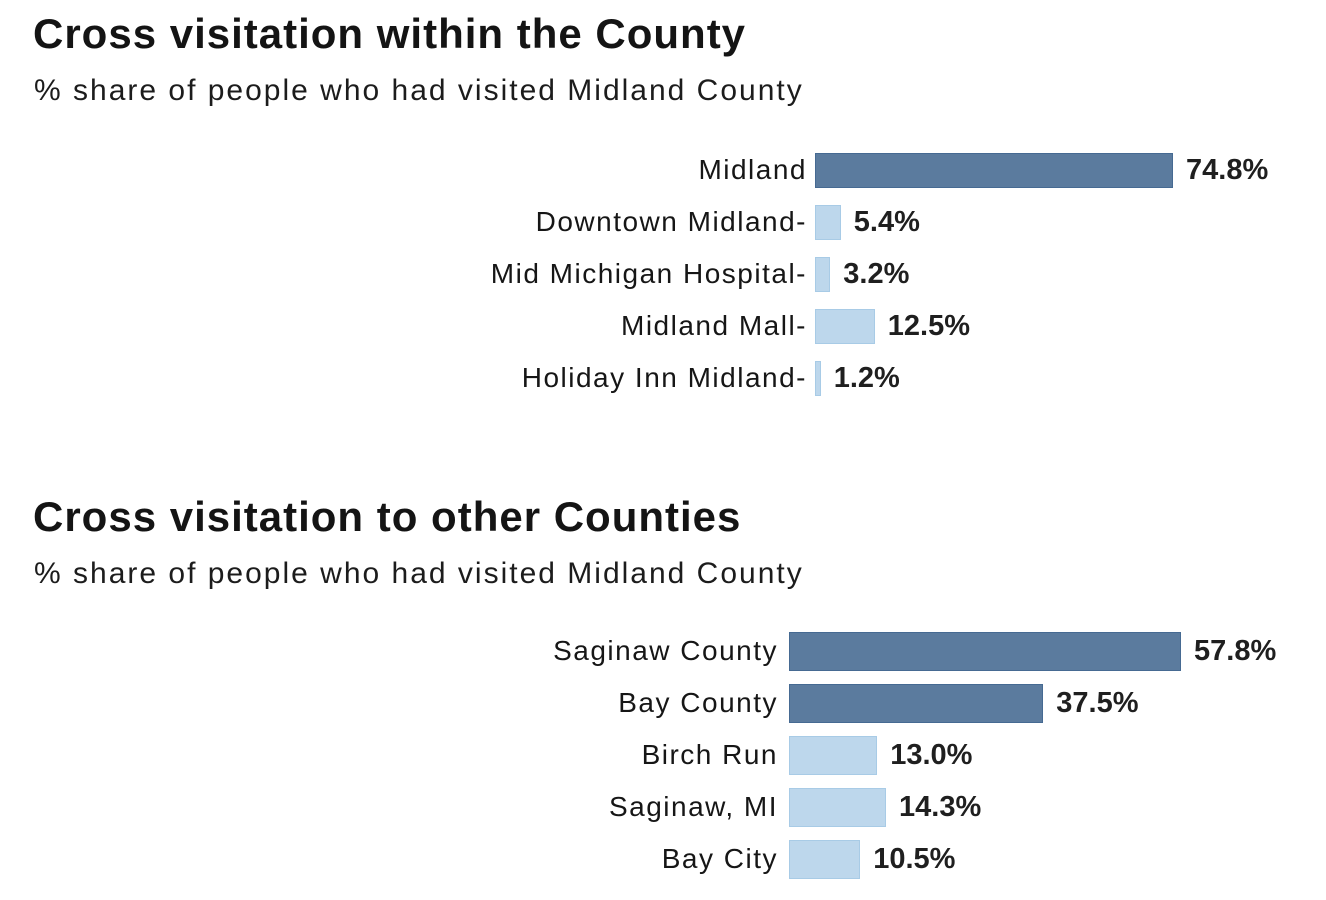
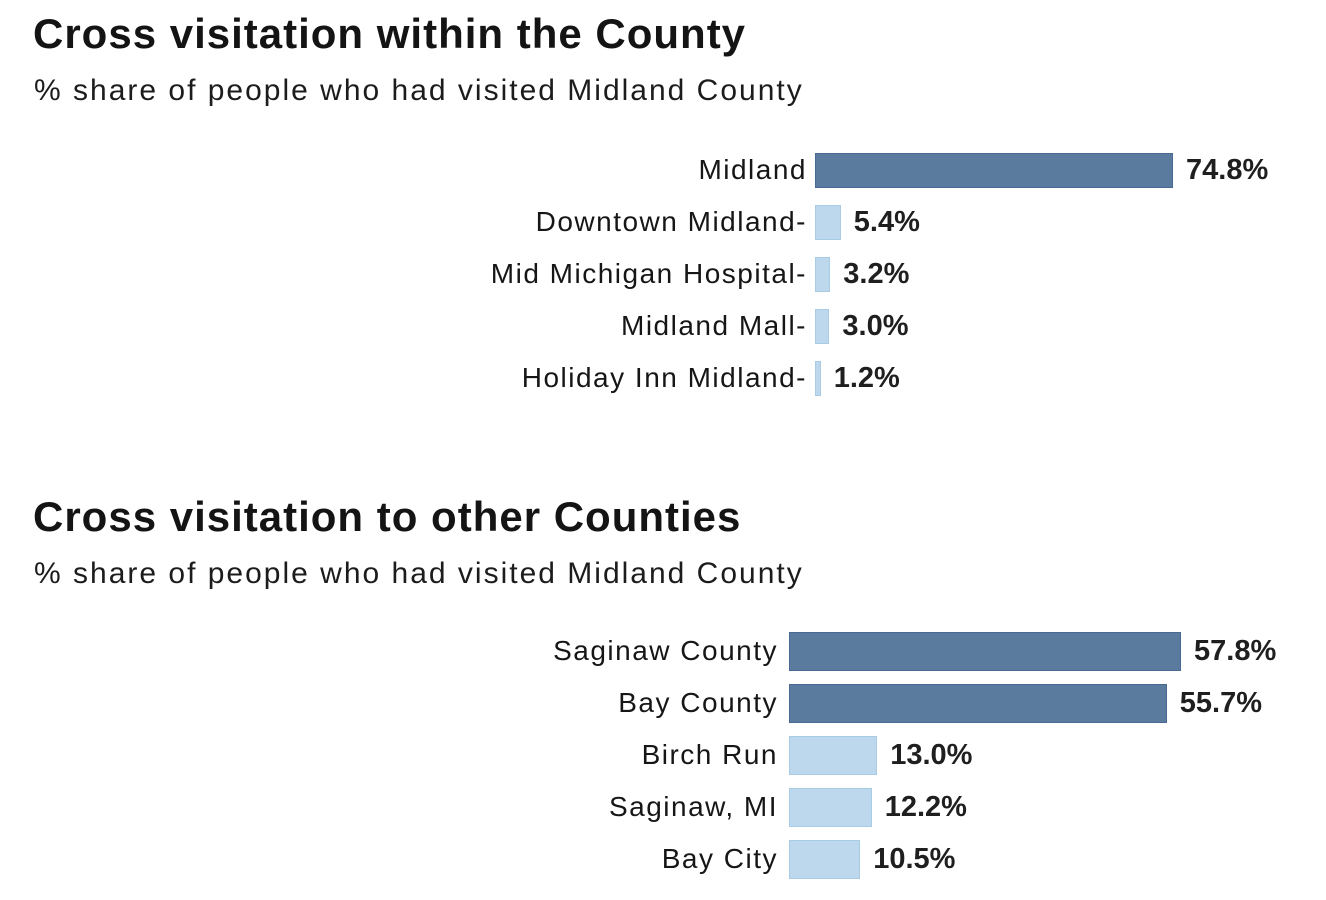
Cross visitation within the County/Midland Mall-: 12.5% -> 3.0%
Cross visitation to other Counties/Bay County: 37.5% -> 55.7%
Cross visitation to other Counties/Saginaw, MI: 14.3% -> 12.2%
